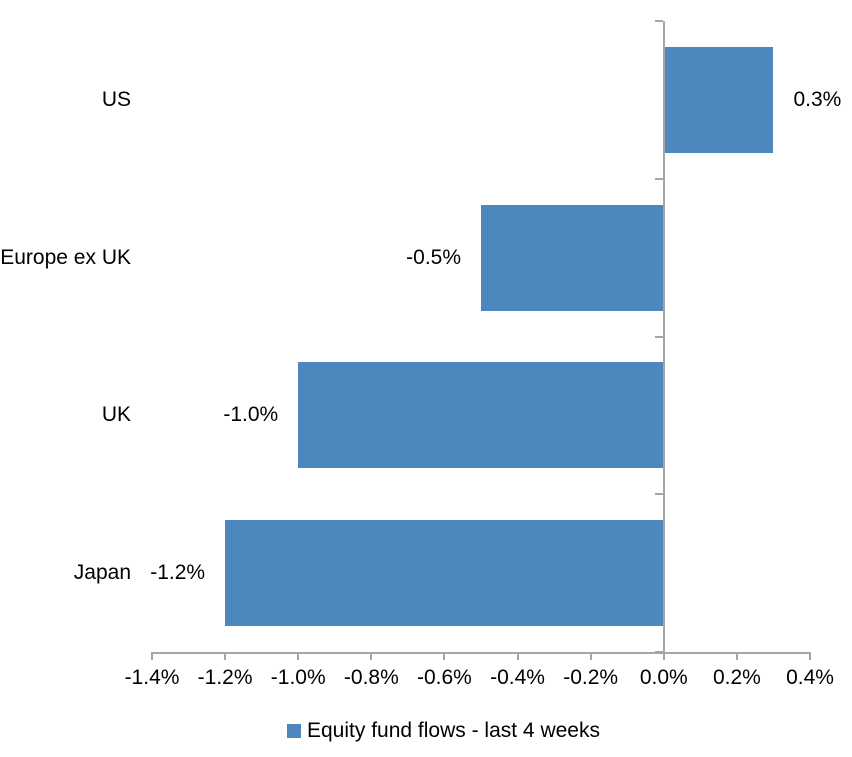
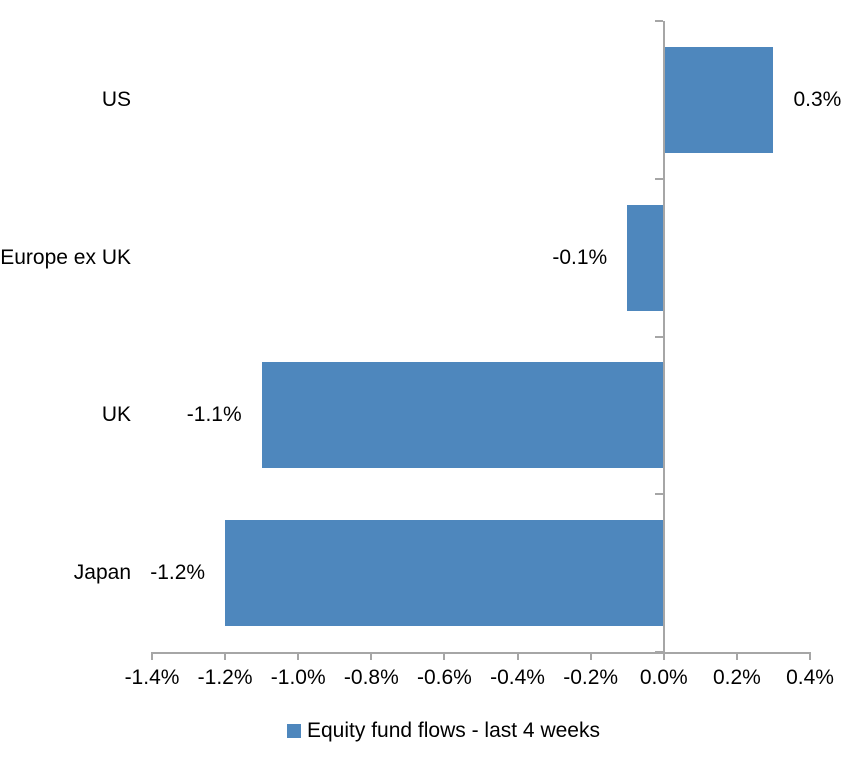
Europe ex UK: -0.5% -> -0.1%
UK: -1.0% -> -1.1%
